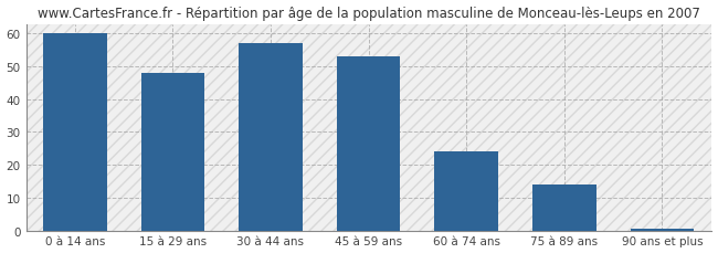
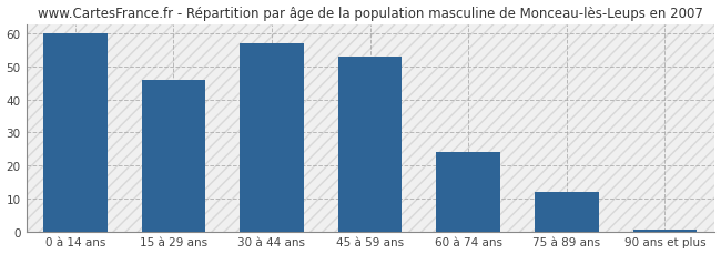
15 à 29 ans: 48.0 -> 46.0
75 à 89 ans: 14.0 -> 12.0
